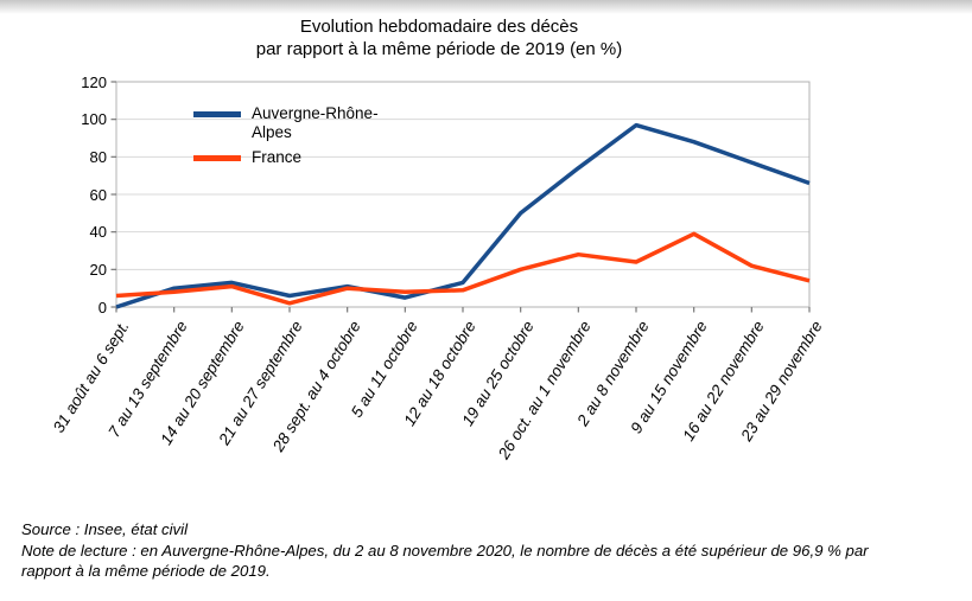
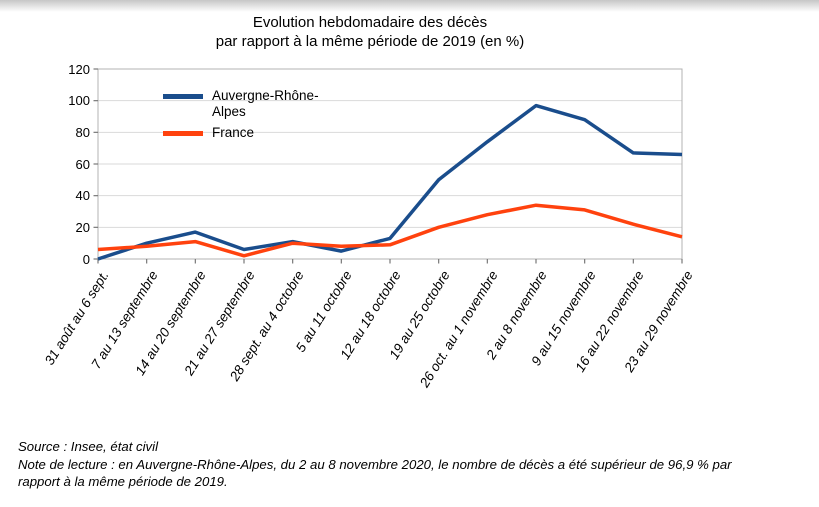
Auvergne-Rhône-Alpes/14 au 20 septembre: 13 -> 17
France/2 au 8 novembre: 24 -> 34
France/9 au 15 novembre: 39 -> 31
Auvergne-Rhône-Alpes/16 au 22 novembre: 77 -> 67
